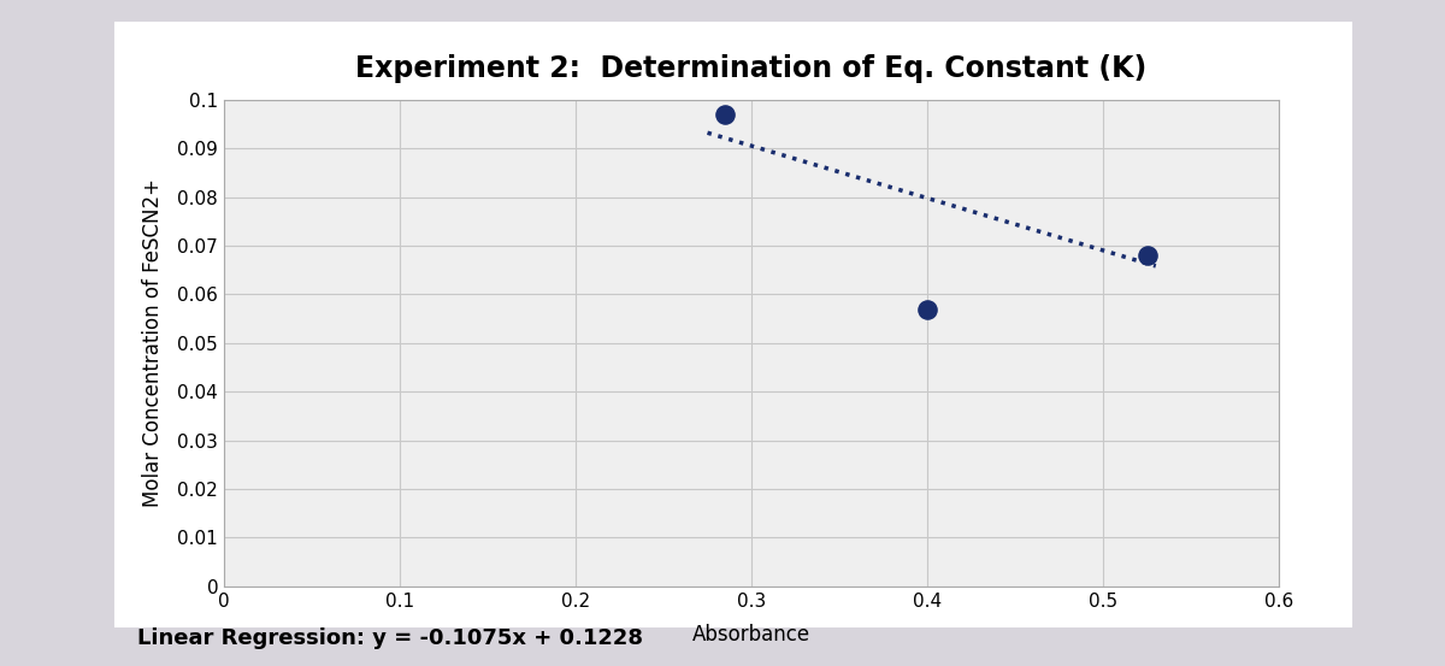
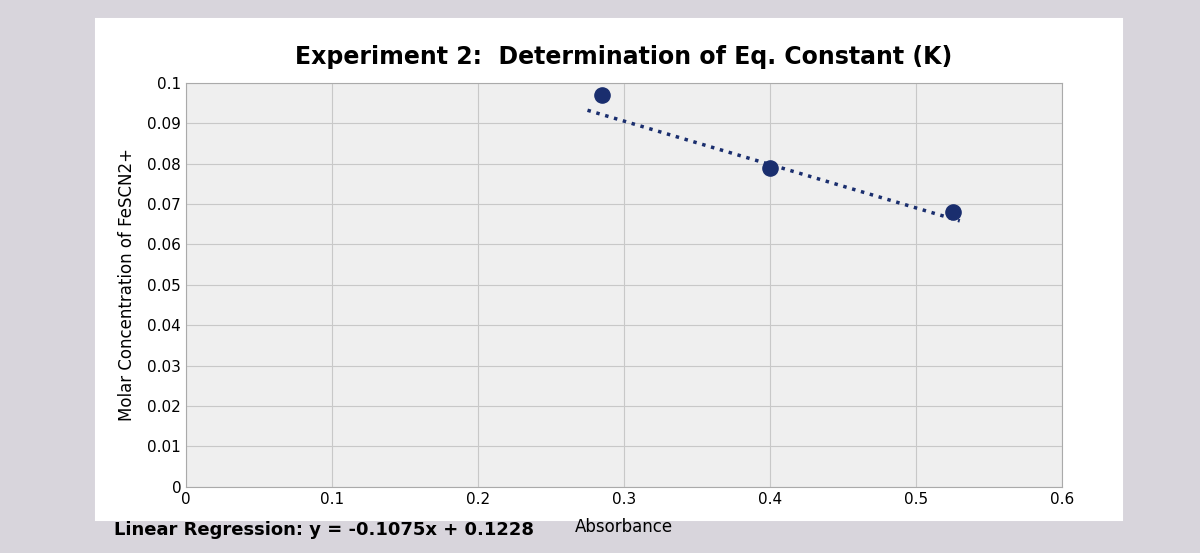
0.4: 0.057 -> 0.079
